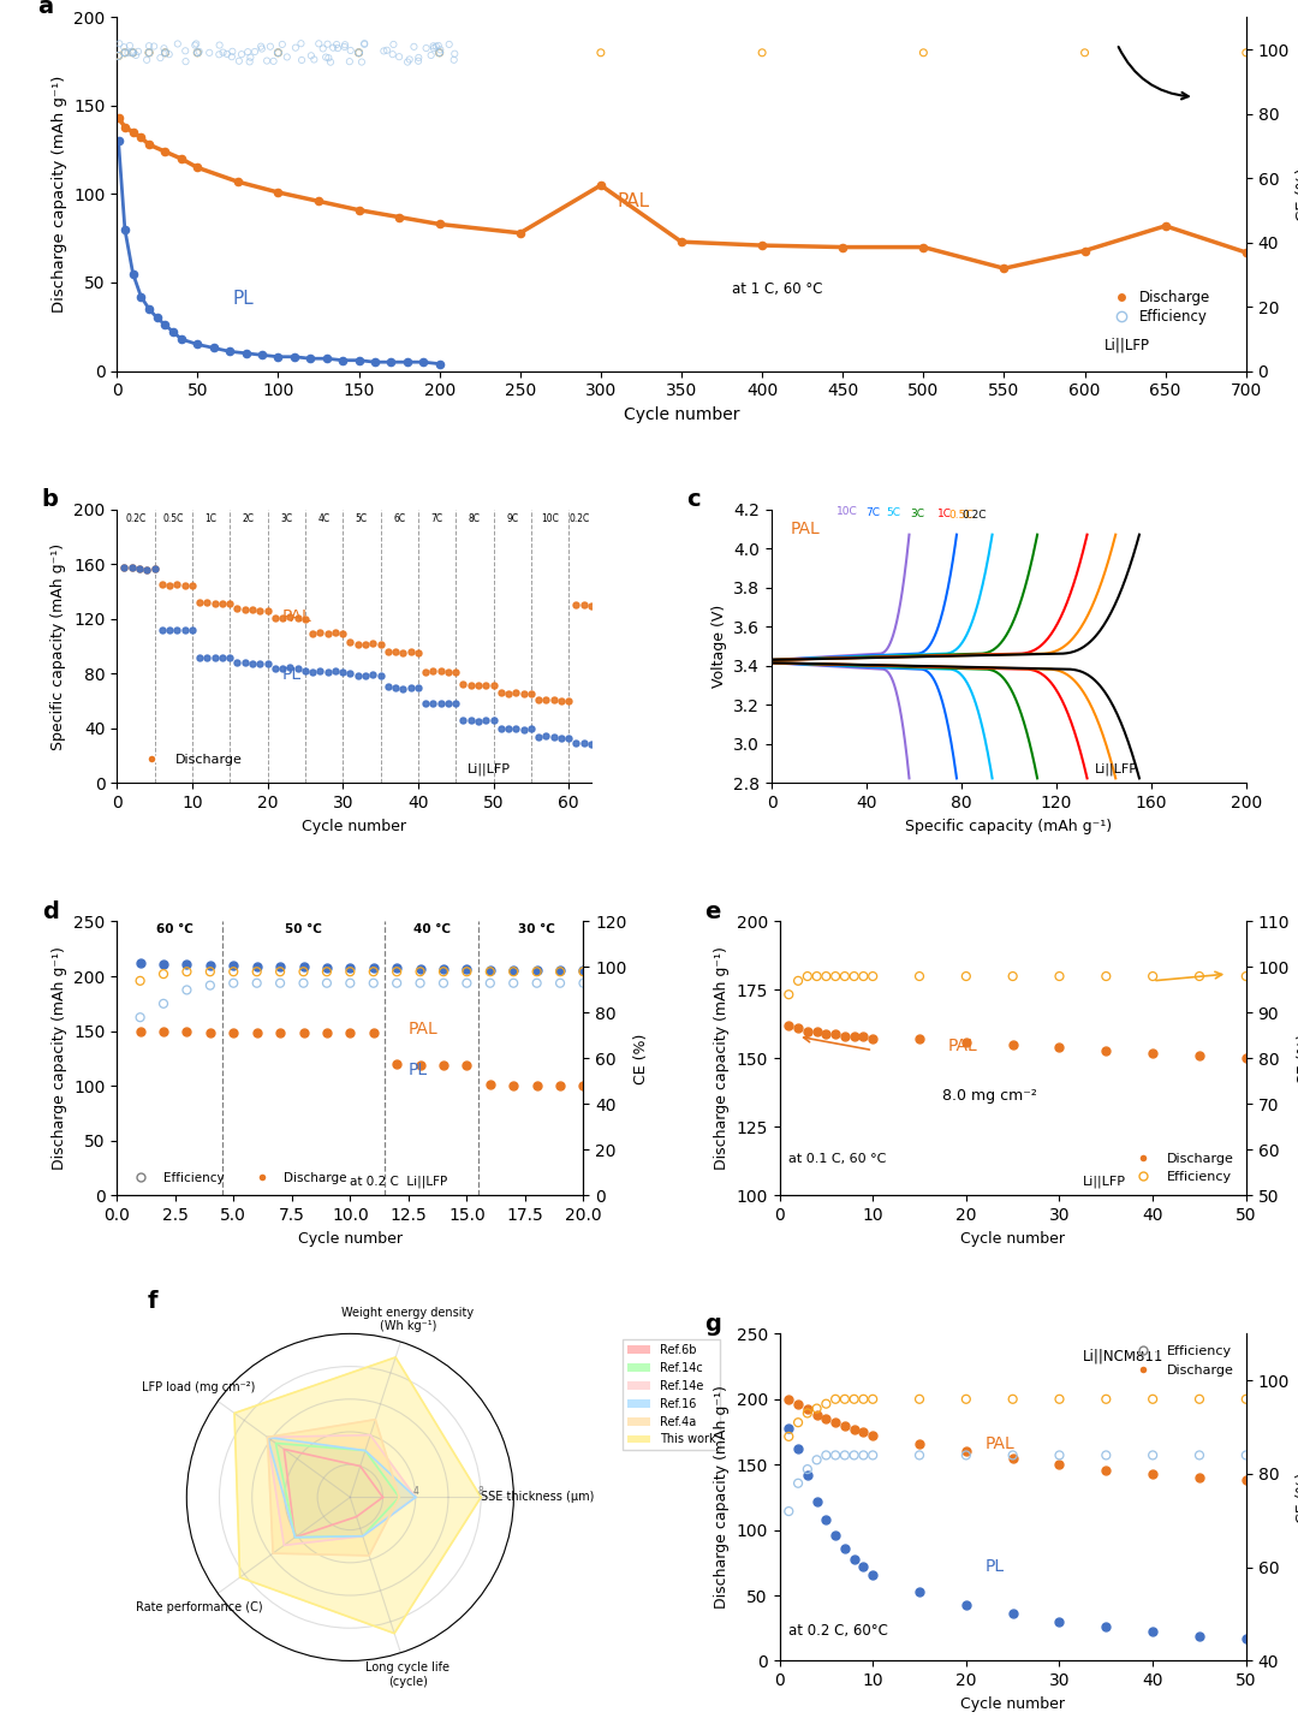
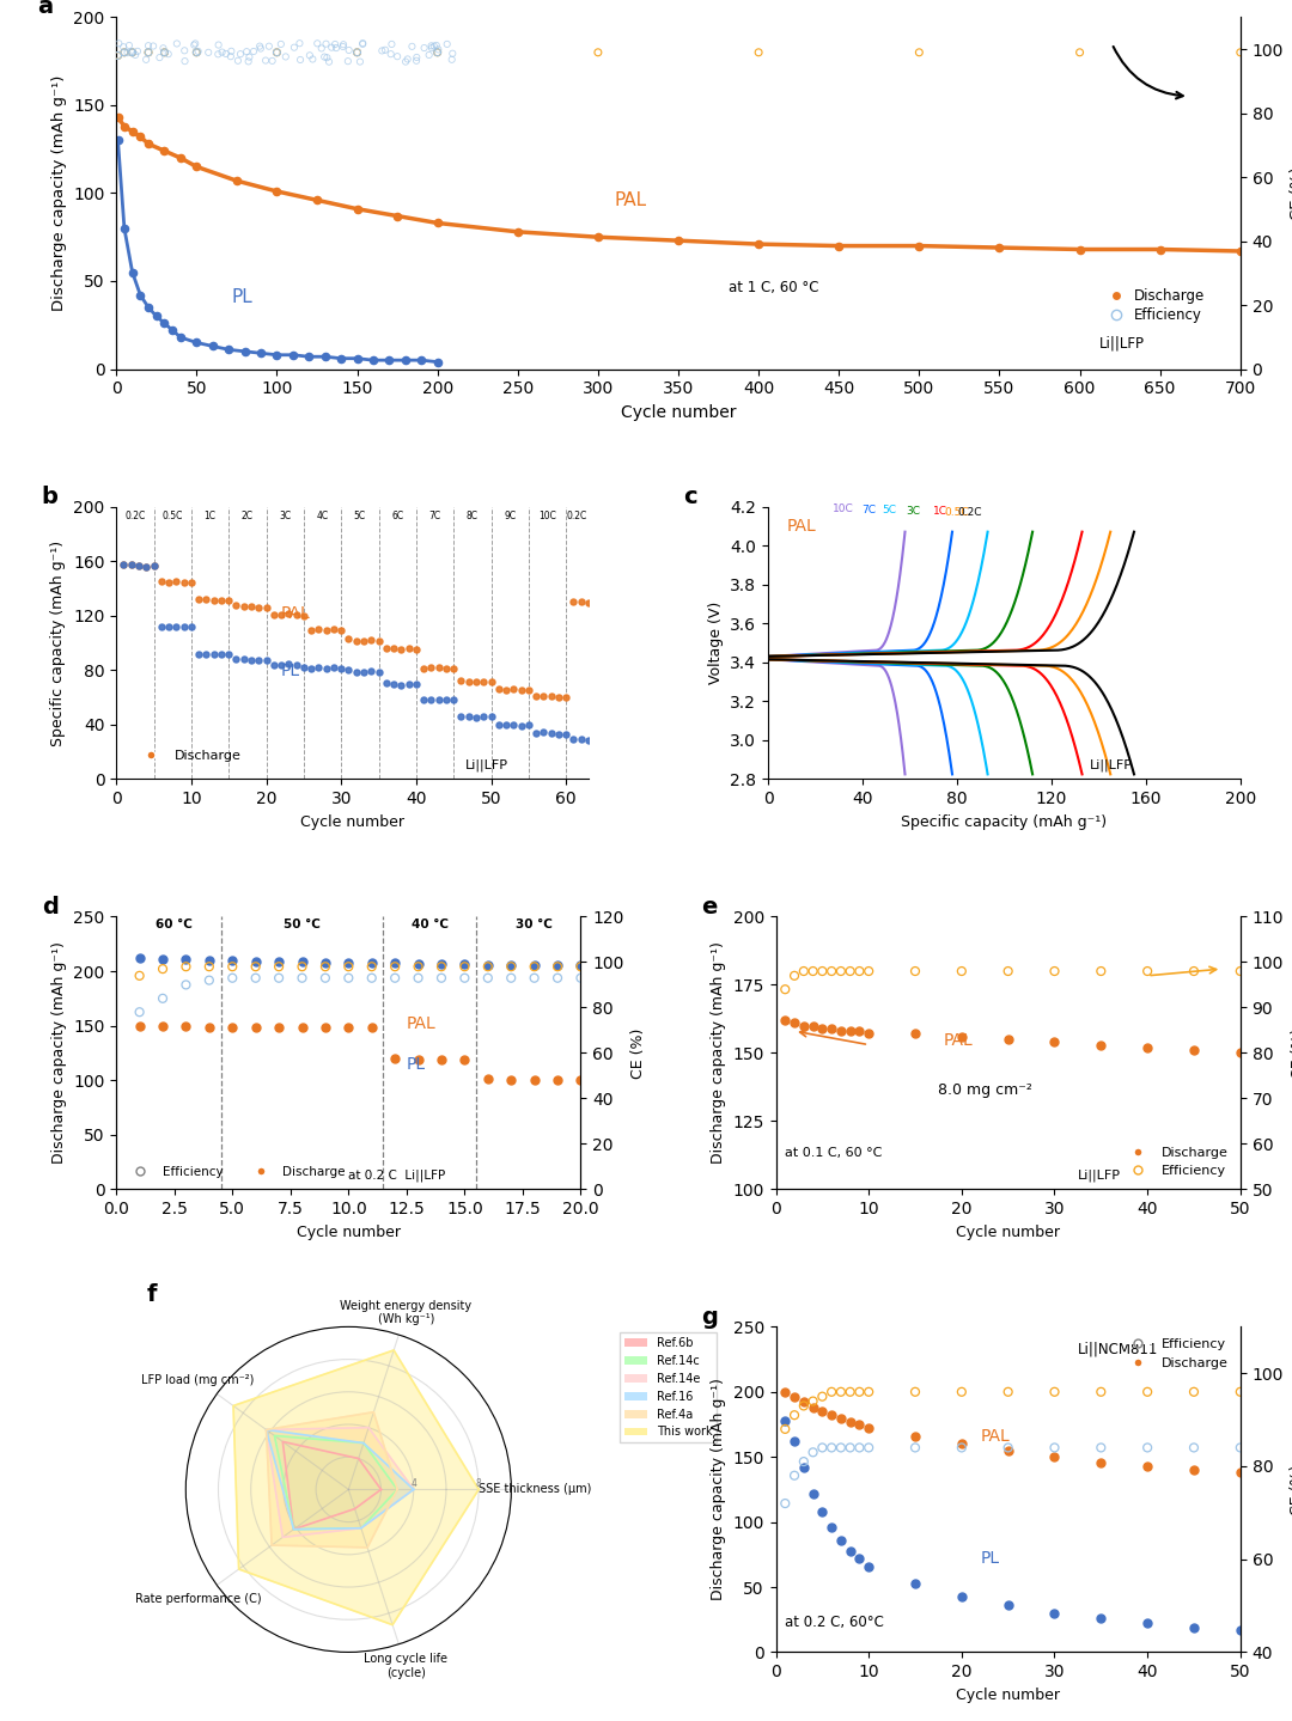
Discharge/300: 105 -> 75
Discharge/550: 58 -> 69
Discharge/650: 82 -> 68
